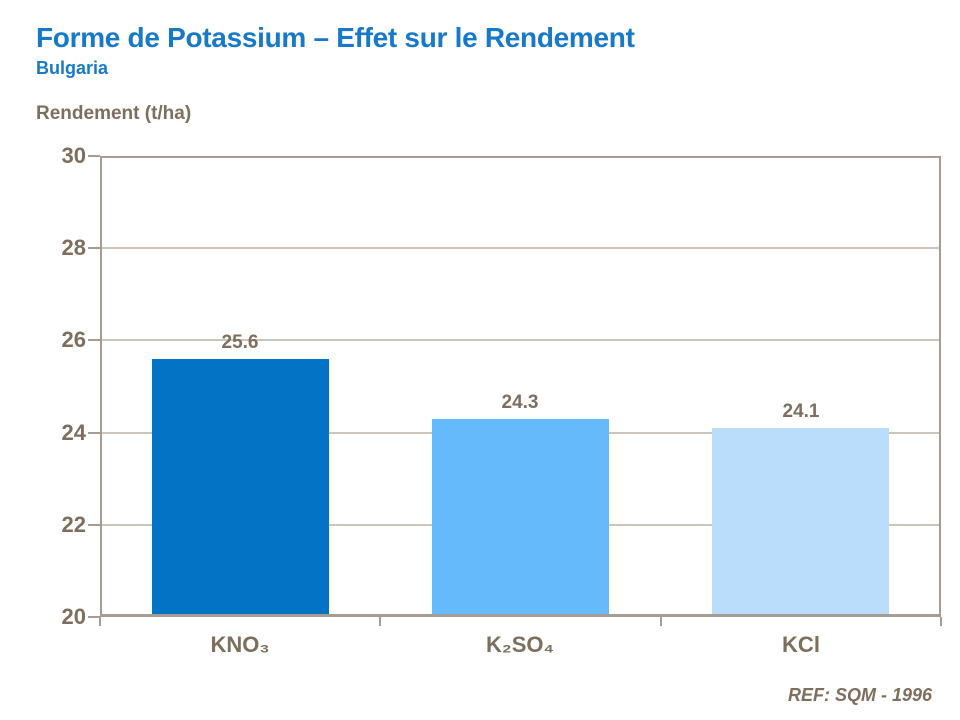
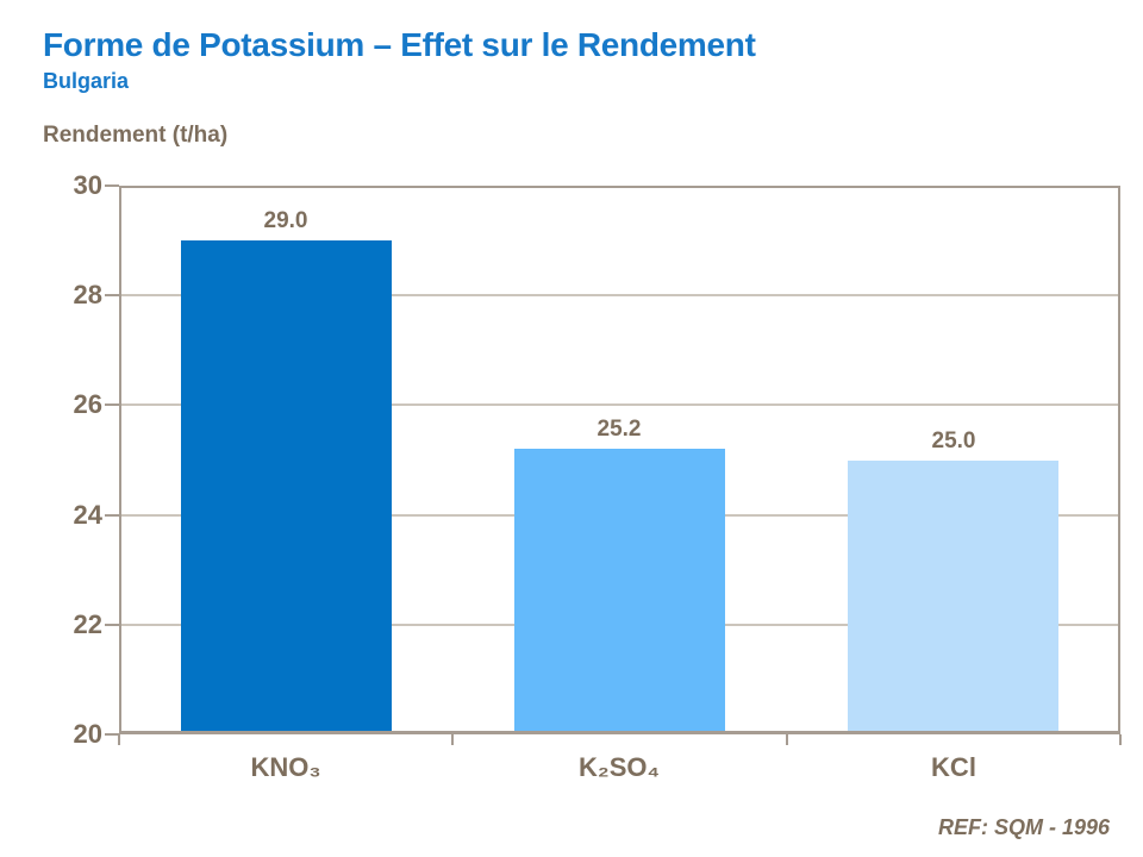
KNO₃: 25.6 -> 29.0
K₂SO₄: 24.3 -> 25.2
KCl: 24.1 -> 25.0
